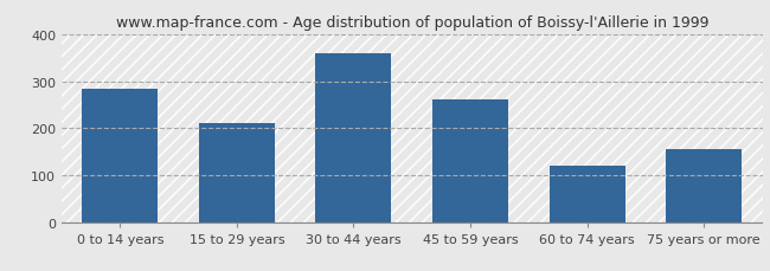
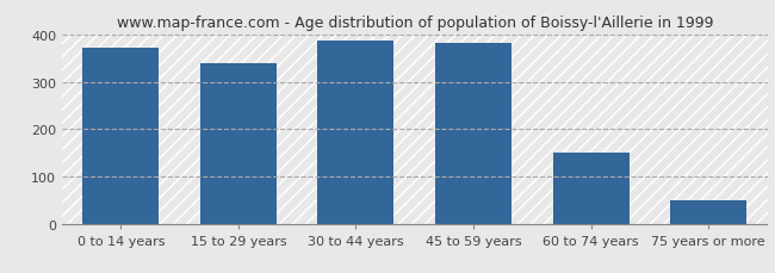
0 to 14 years: 285 -> 372
15 to 29 years: 210 -> 338
30 to 44 years: 360 -> 386
45 to 59 years: 260 -> 382
60 to 74 years: 120 -> 150
75 years or more: 155 -> 49
